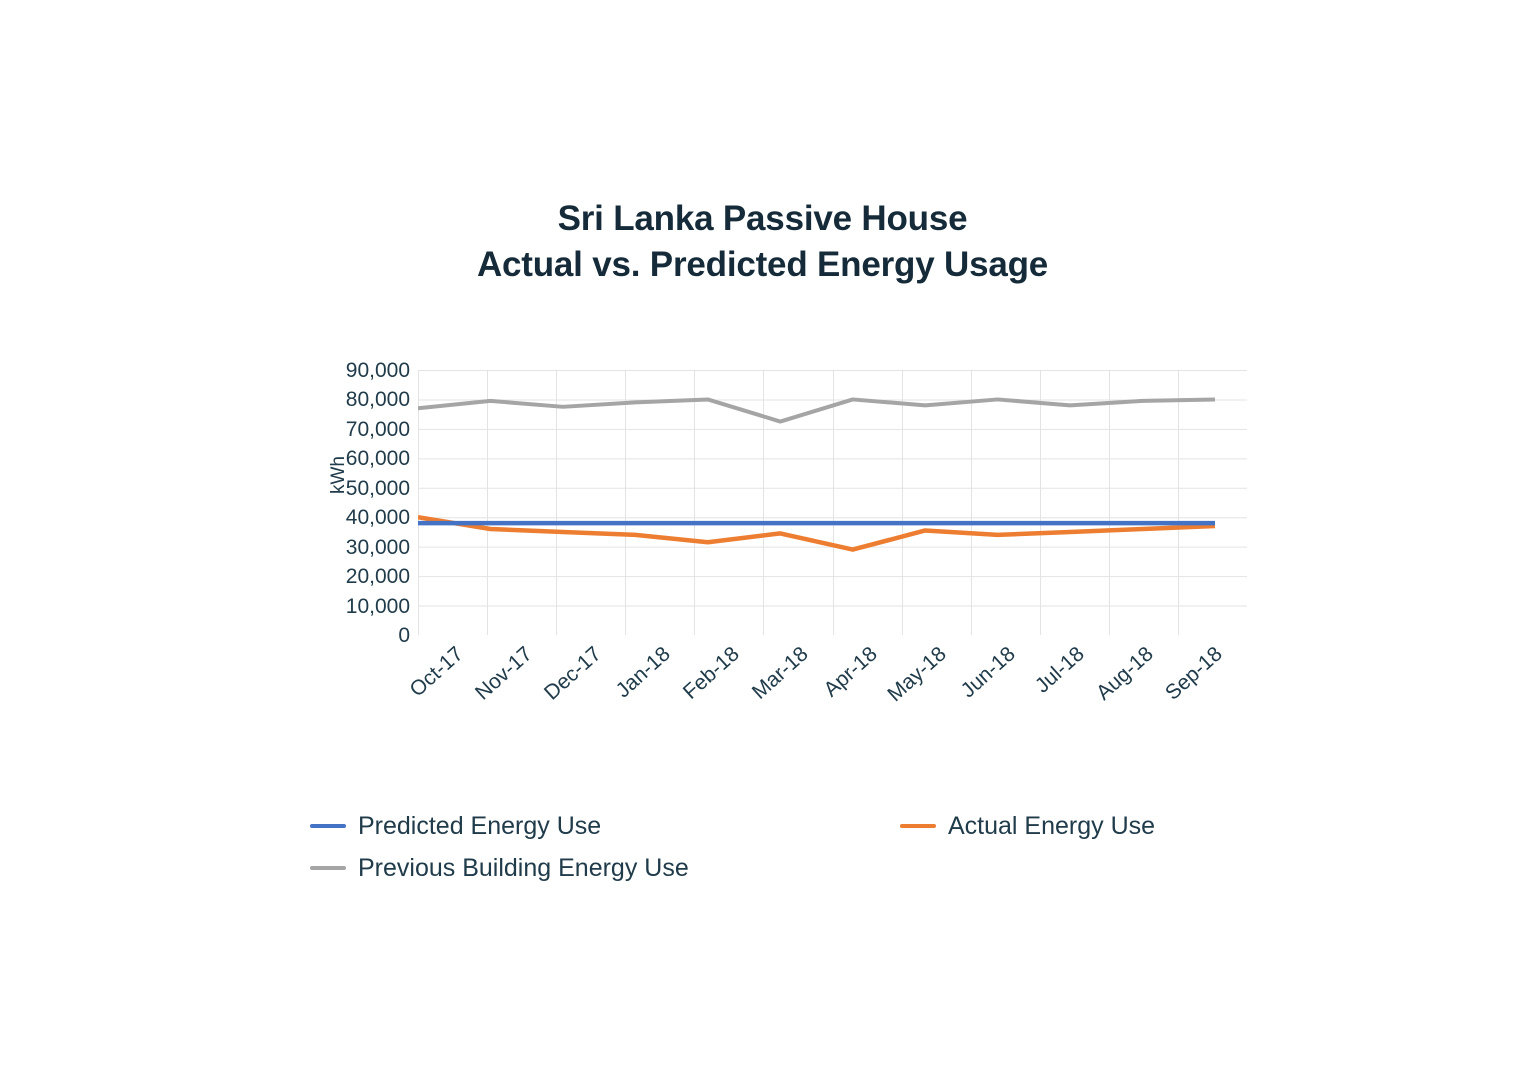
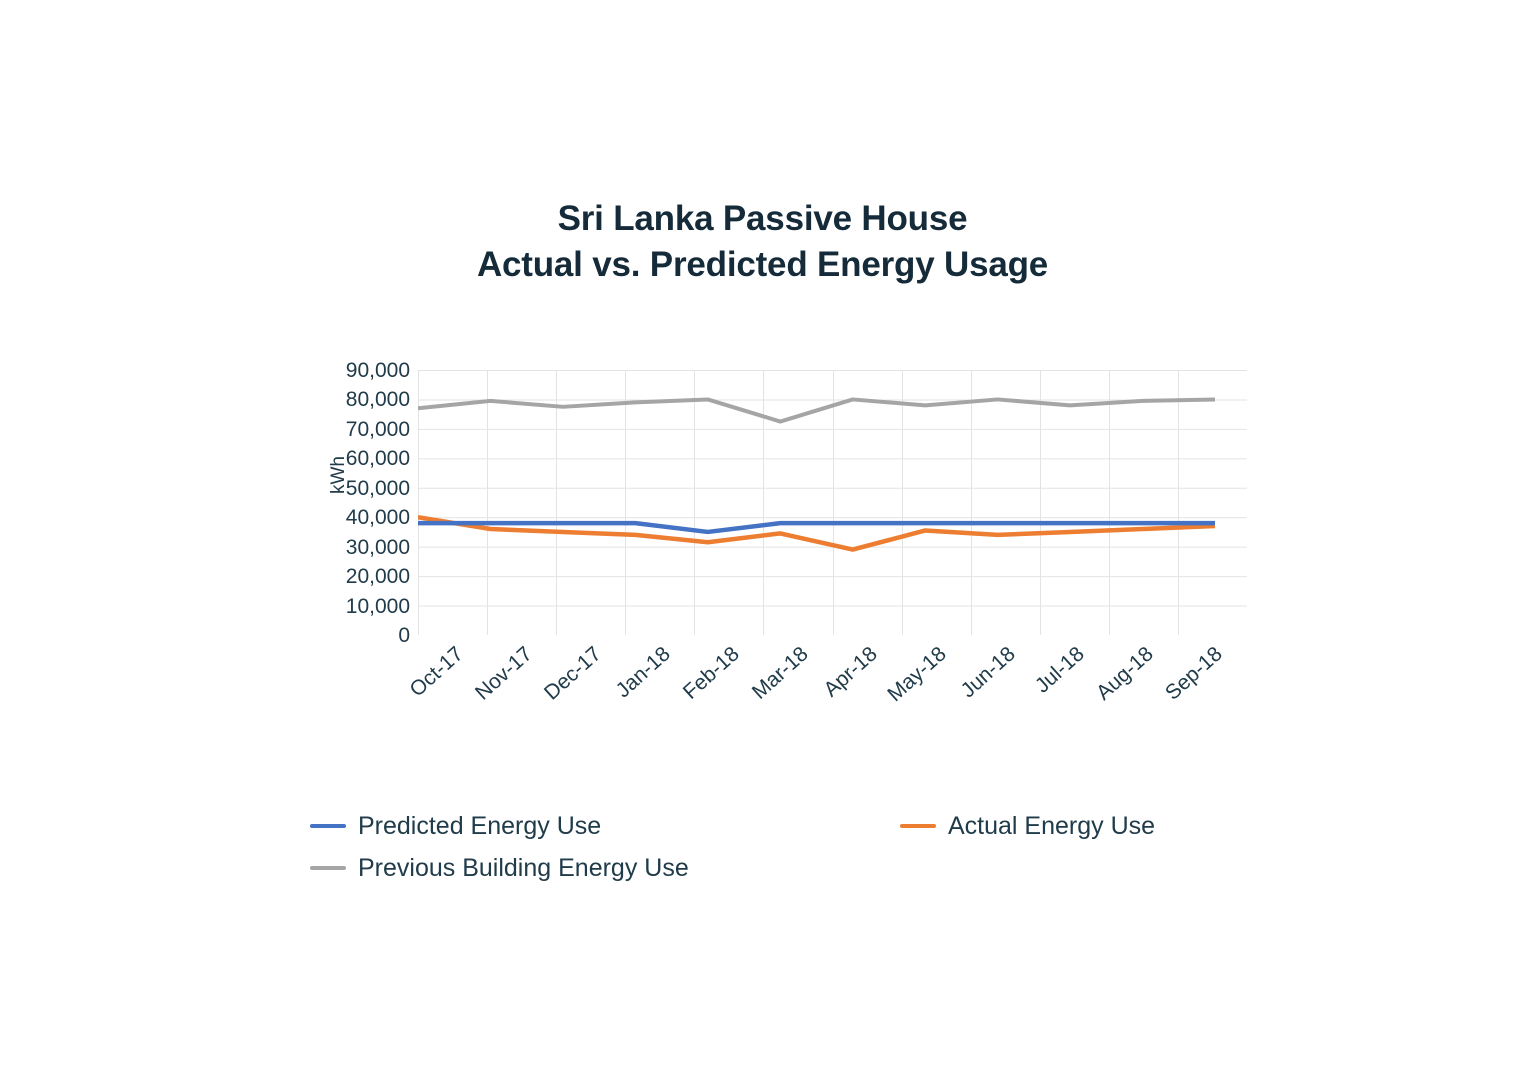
Predicted Energy Use/Feb-18: 38000 -> 35000
